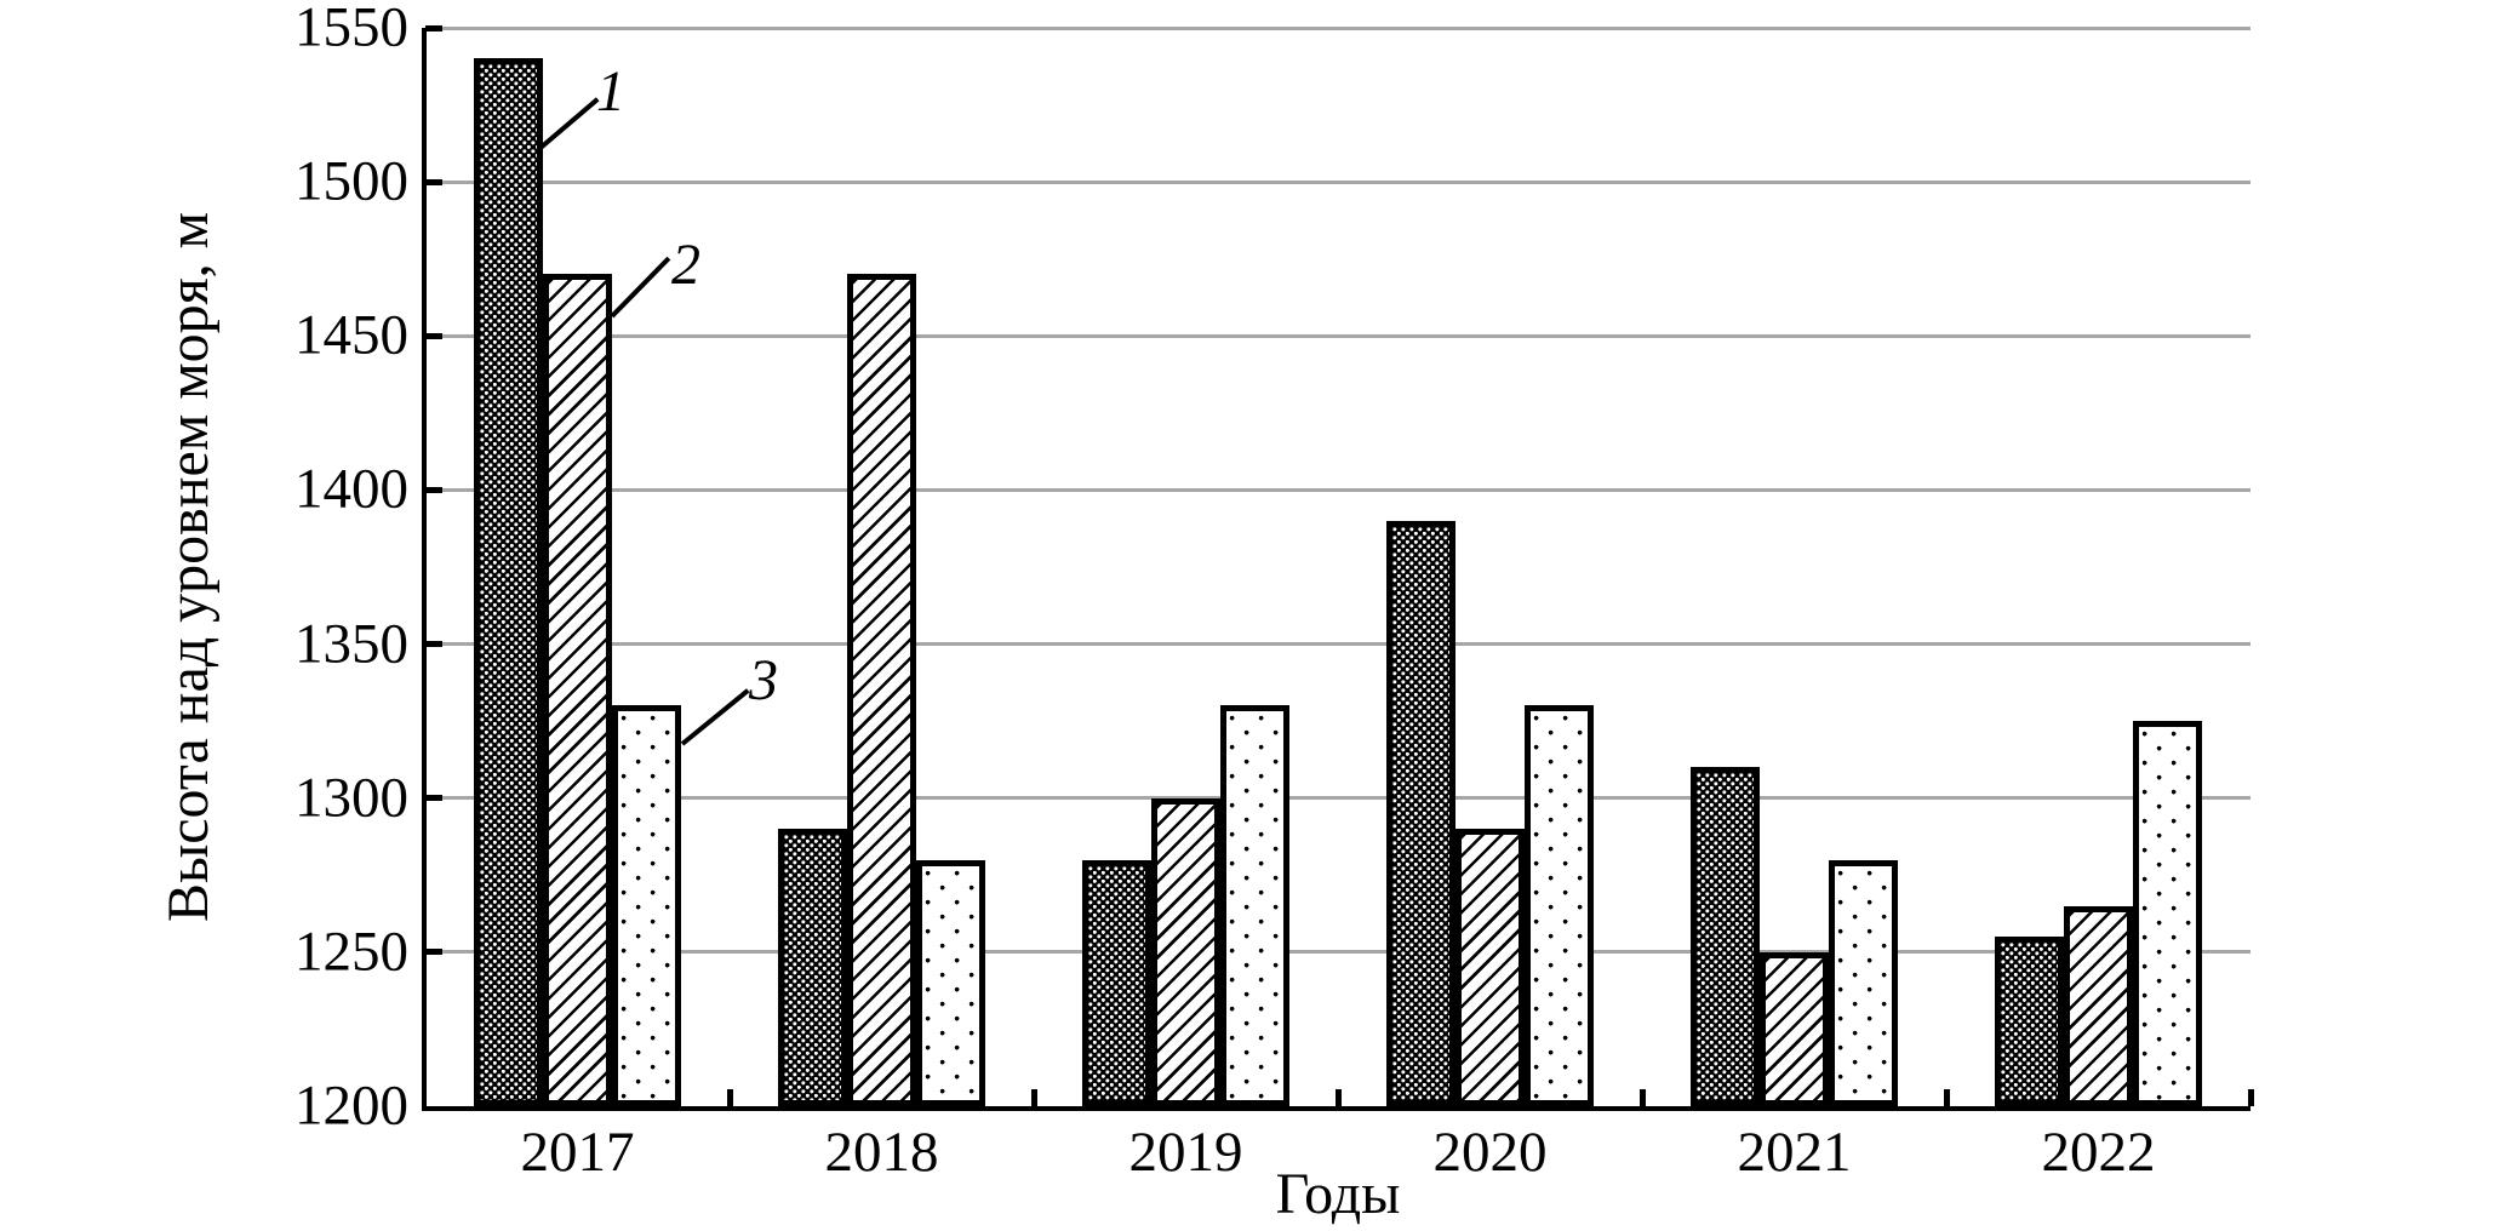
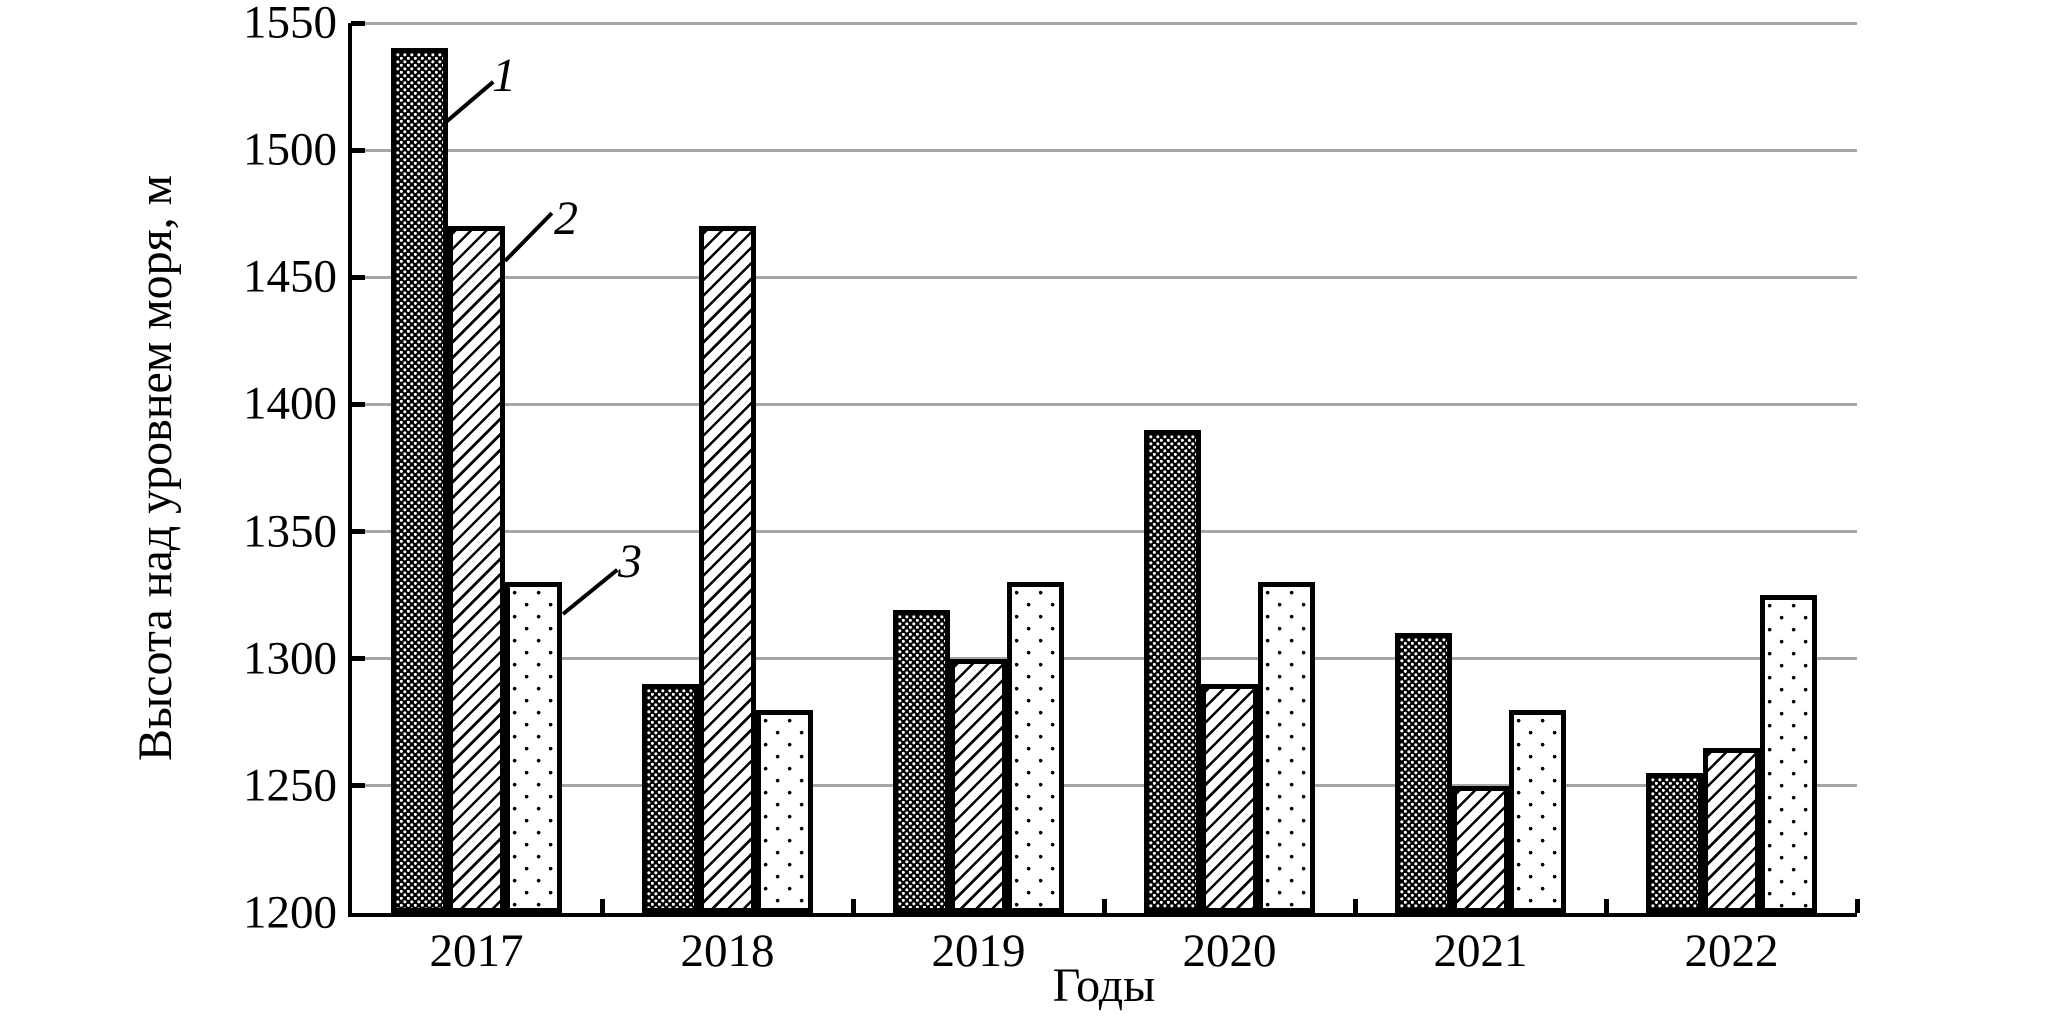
1/2019: 1280 -> 1319
